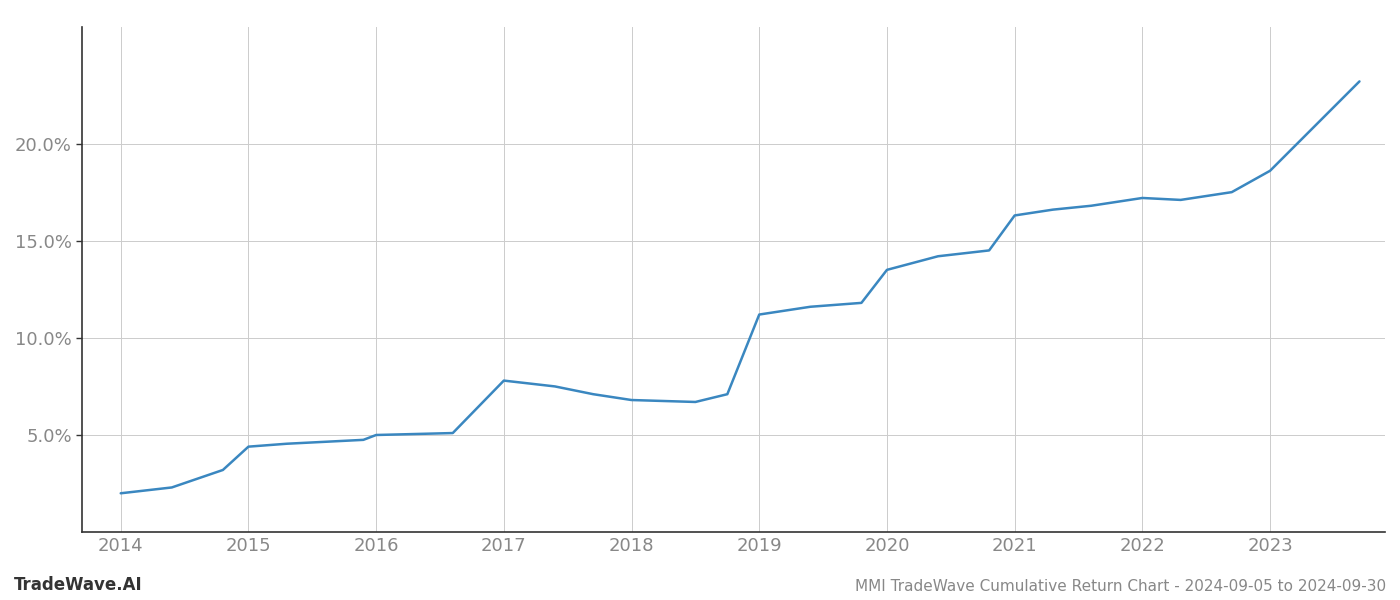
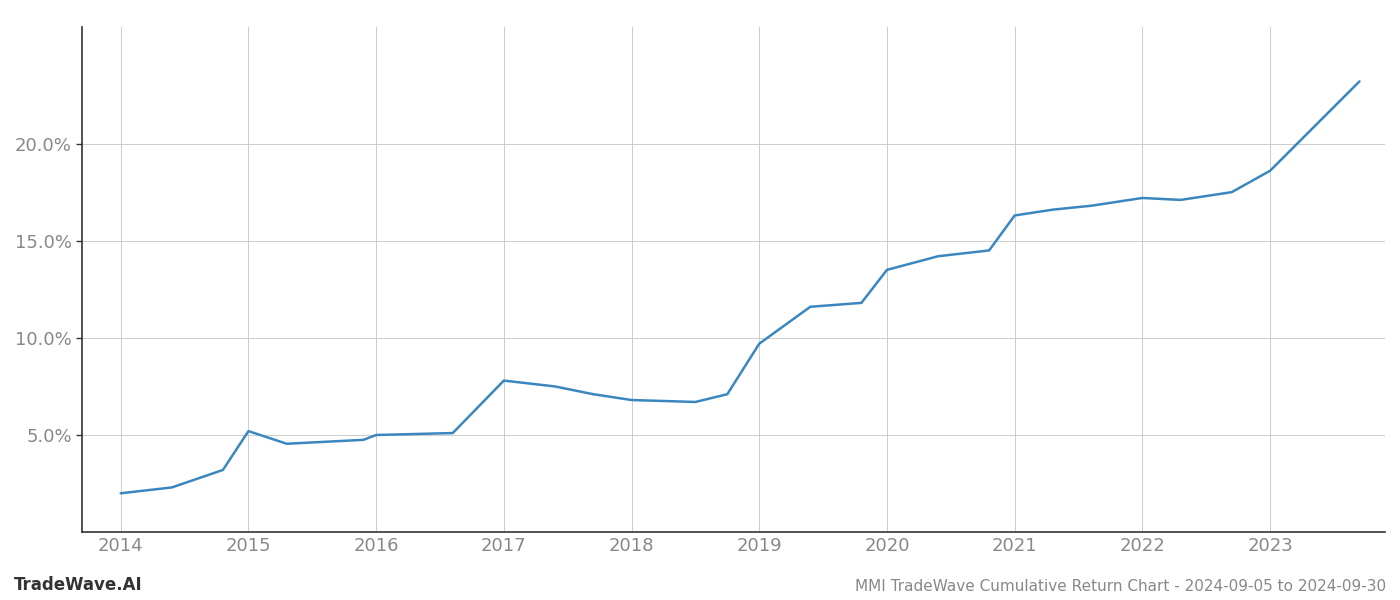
2015: 4.4% -> 5.2%
2019: 11.2% -> 9.7%
